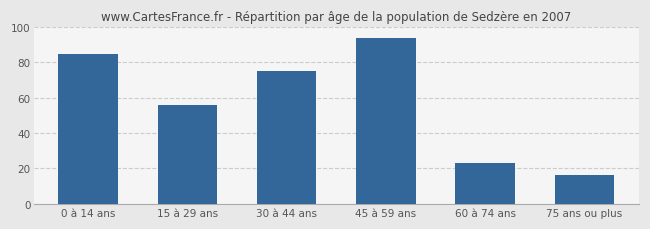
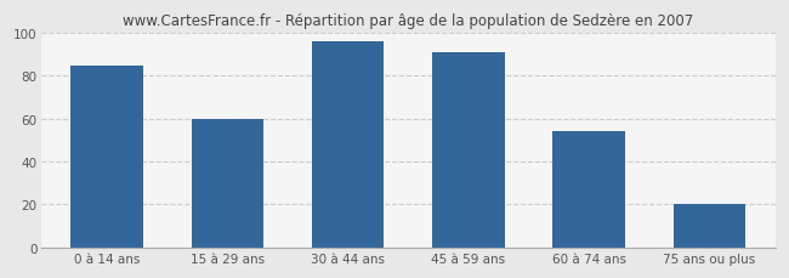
15 à 29 ans: 56 -> 60
30 à 44 ans: 75 -> 96
45 à 59 ans: 94 -> 91
60 à 74 ans: 23 -> 54
75 ans ou plus: 16 -> 20
